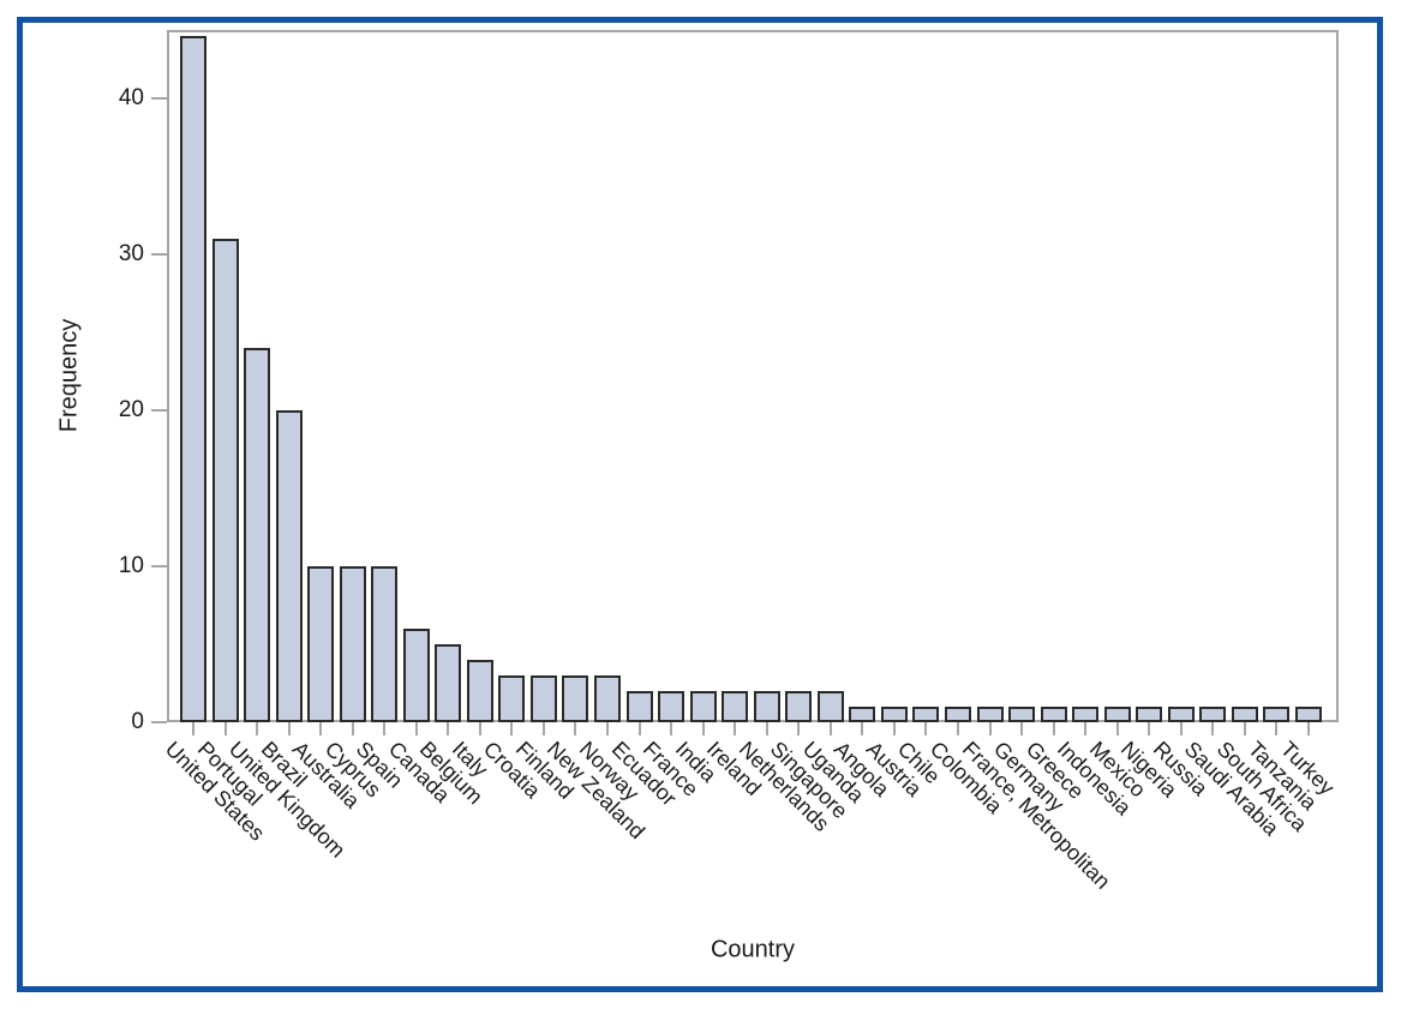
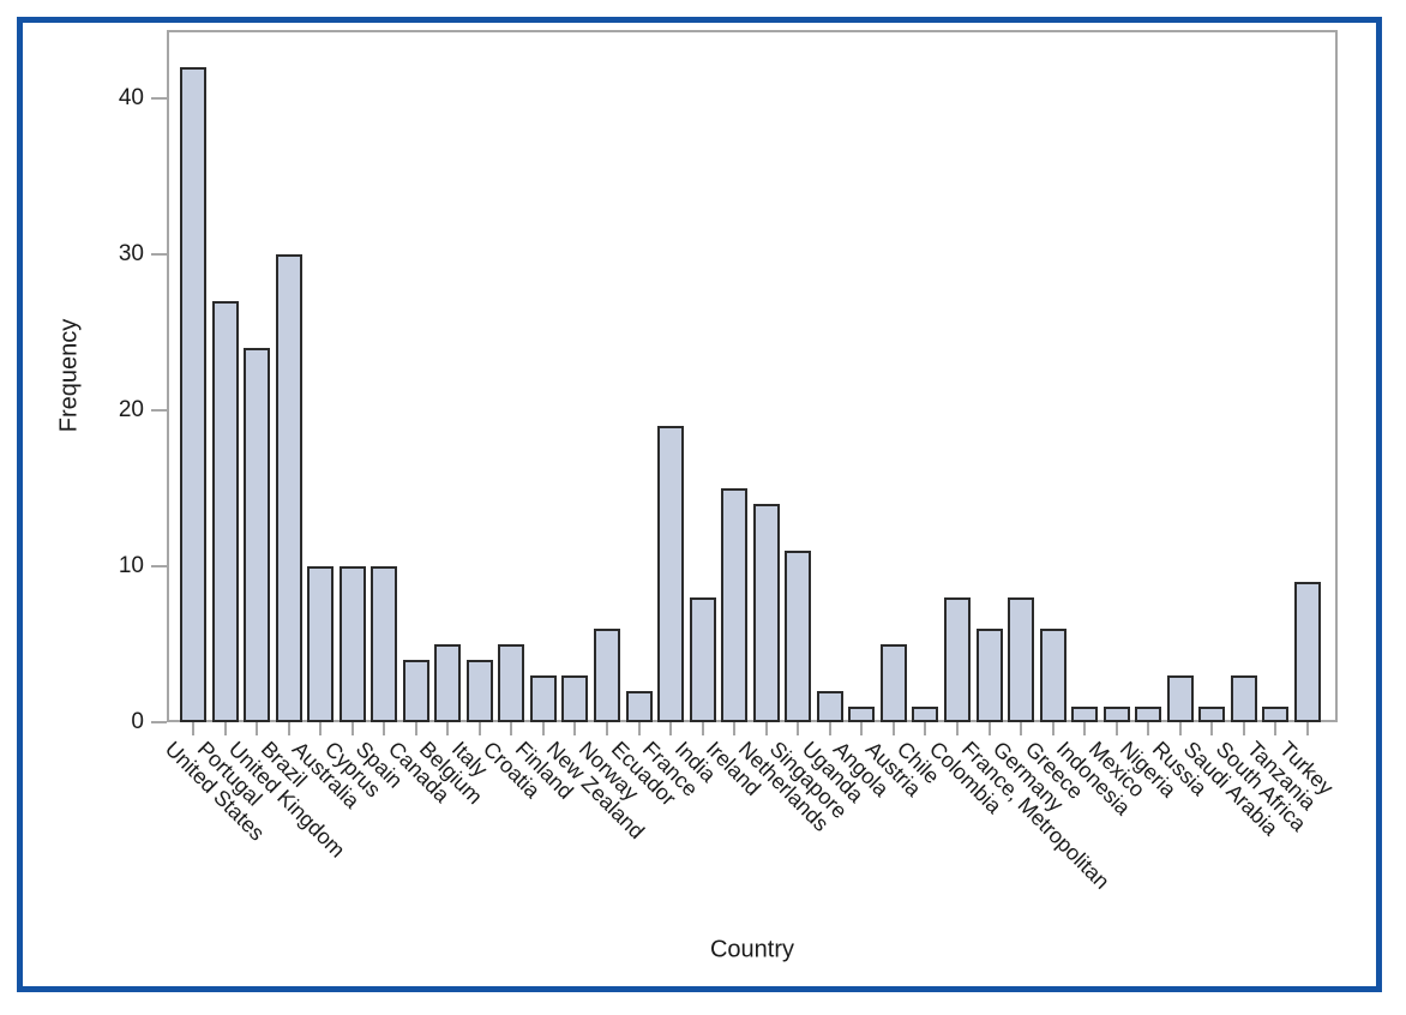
United States: 44 -> 42
Portugal: 31 -> 27
Brazil: 20 -> 30
Canada: 6 -> 4
Croatia: 3 -> 5
Norway: 3 -> 6
France: 2 -> 19
India: 2 -> 8
Ireland: 2 -> 15
Netherlands: 2 -> 14
Singapore: 2 -> 11
Austria: 1 -> 5
Colombia: 1 -> 8
France, Metropolitan: 1 -> 6
Germany: 1 -> 8
Greece: 1 -> 6
Russia: 1 -> 3
South Africa: 1 -> 3
Turkey: 1 -> 9
